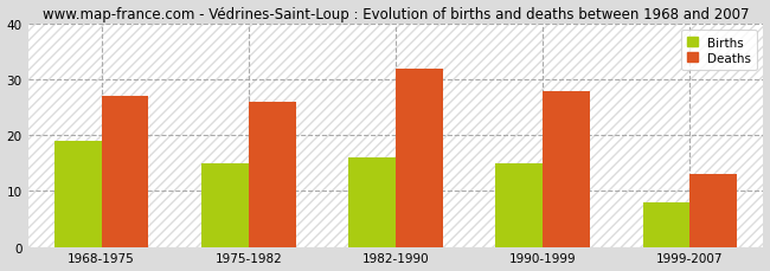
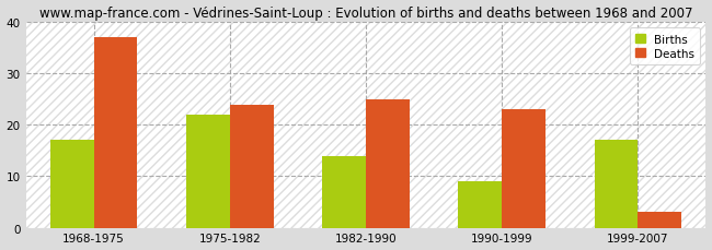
Births/1968-1975: 19 -> 17
Deaths/1968-1975: 27 -> 37
Births/1975-1982: 15 -> 22
Deaths/1975-1982: 26 -> 24
Births/1982-1990: 16 -> 14
Deaths/1982-1990: 32 -> 25
Births/1990-1999: 15 -> 9
Deaths/1990-1999: 28 -> 23
Births/1999-2007: 8 -> 17
Deaths/1999-2007: 13 -> 3
